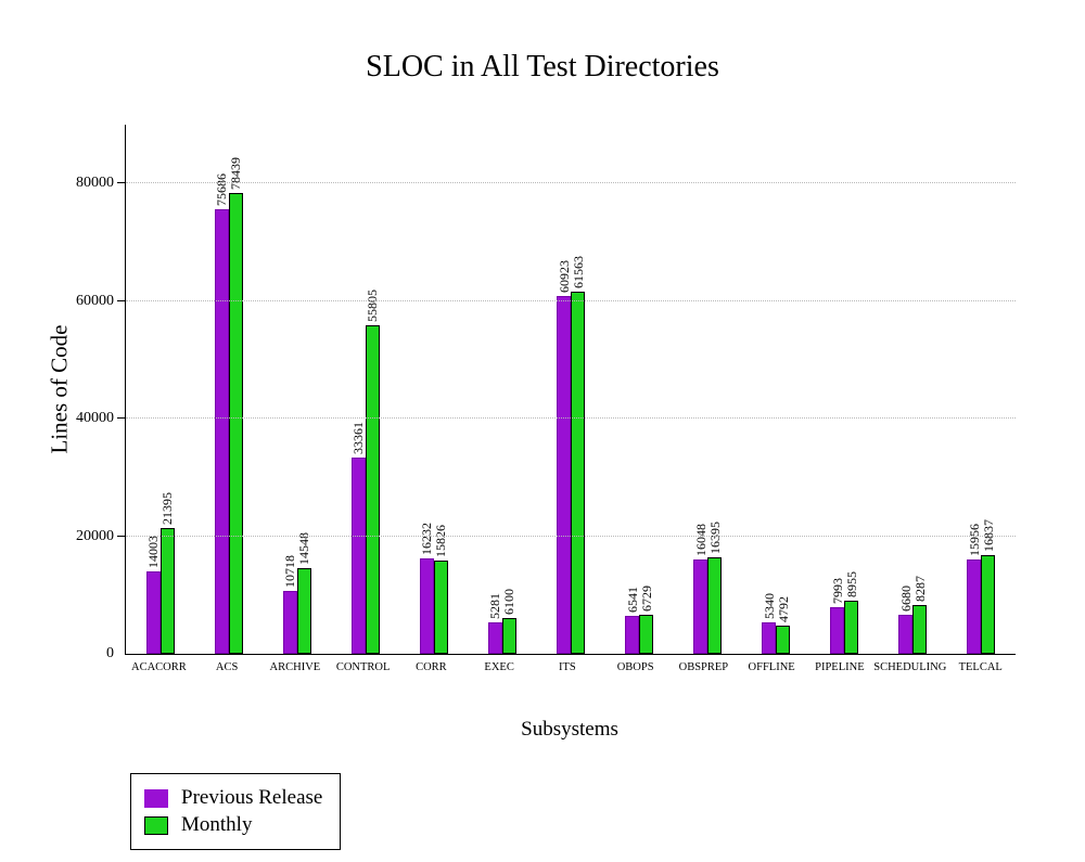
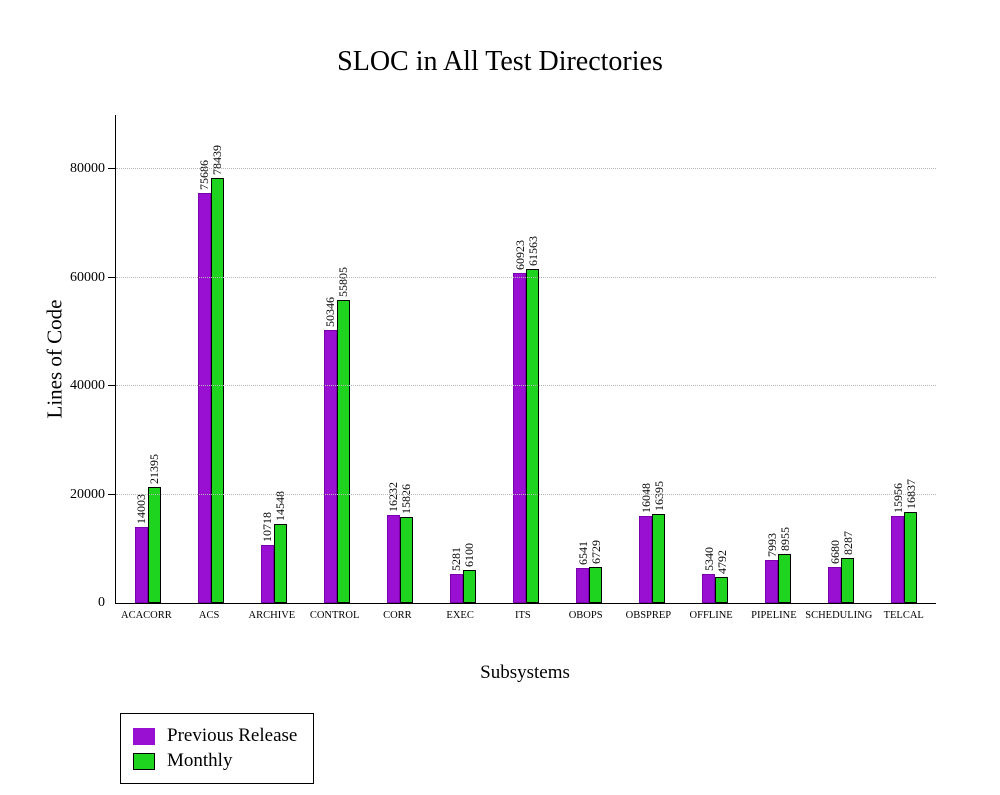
Previous Release/CONTROL: 33361 -> 50346
